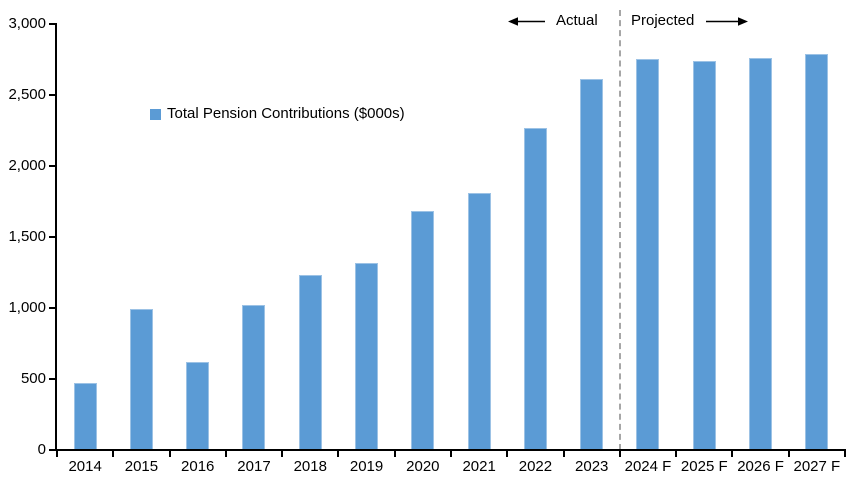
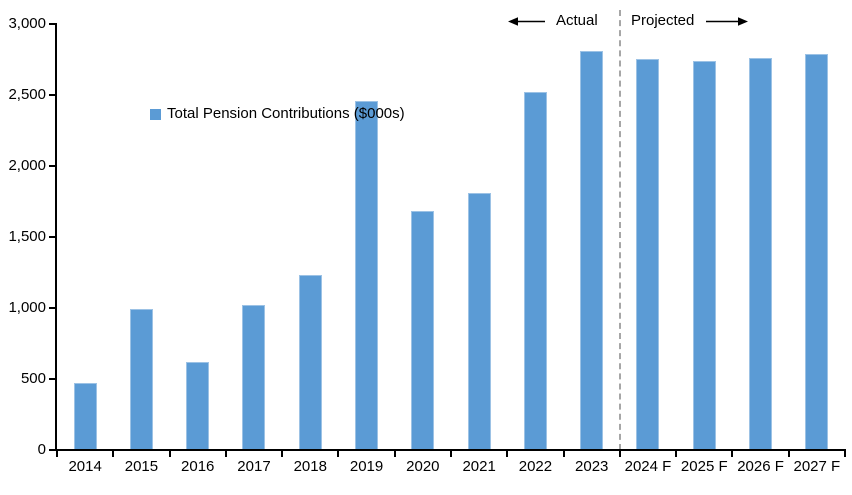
2019: 1320 -> 2460
2022: 2270 -> 2520
2023: 2610 -> 2810
